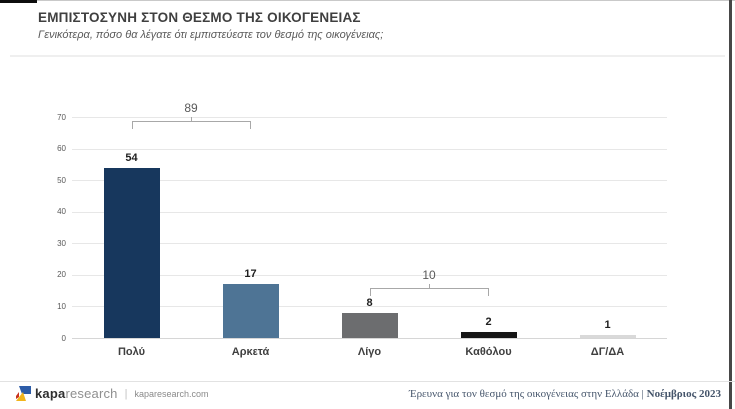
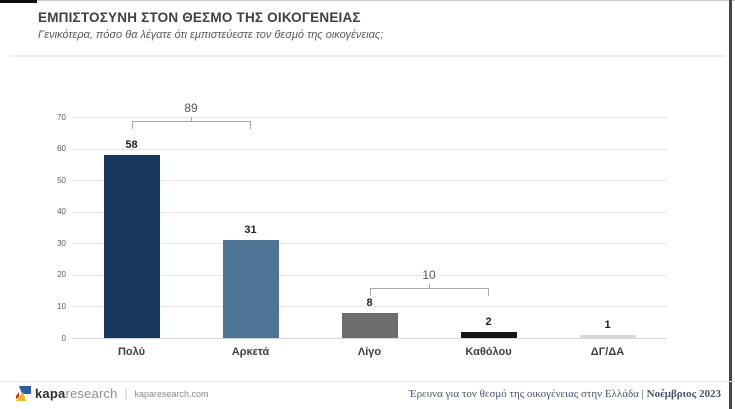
Πολύ: 54 -> 58
Αρκετά: 17 -> 31
